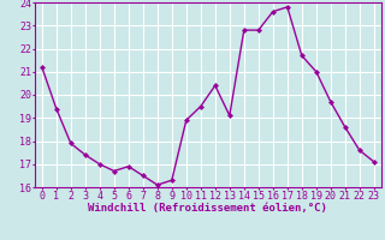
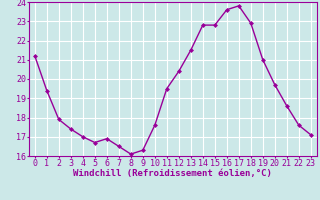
10: 18.9 -> 17.6
13: 19.1 -> 21.5
18: 21.7 -> 22.9
